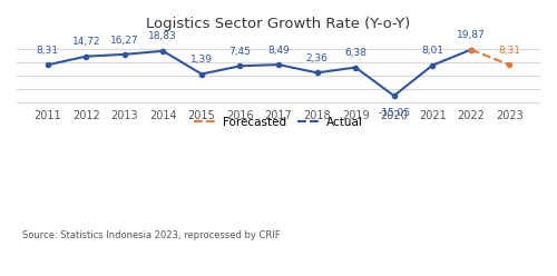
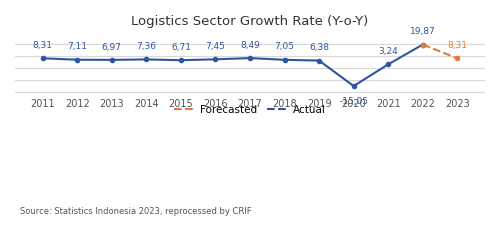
2012: 14,72 -> 7,11
2013: 16,27 -> 6,97
2014: 18,83 -> 7,36
2015: 1,39 -> 6,71
2018: 2,36 -> 7,05
2021: 8,01 -> 3,24
